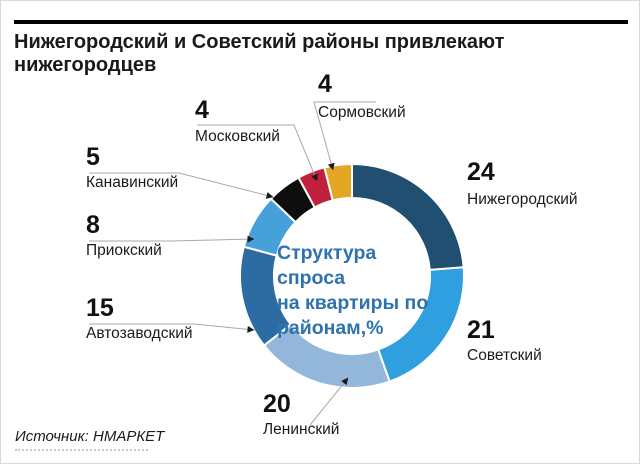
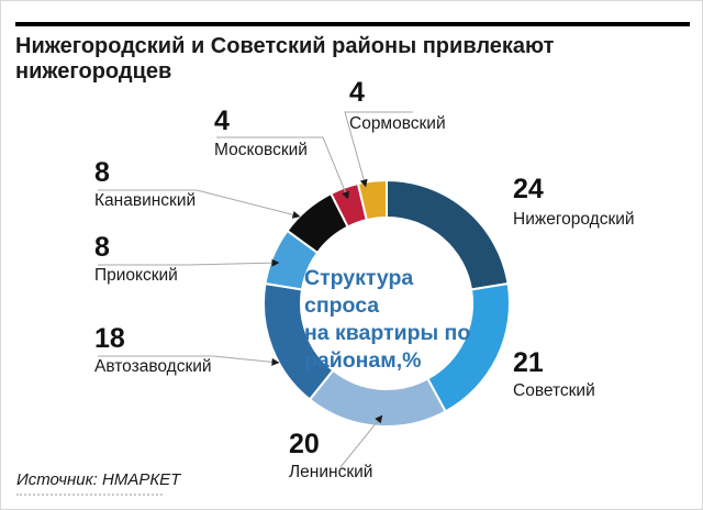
Автозаводский: 15 -> 18
Канавинский: 5 -> 8
